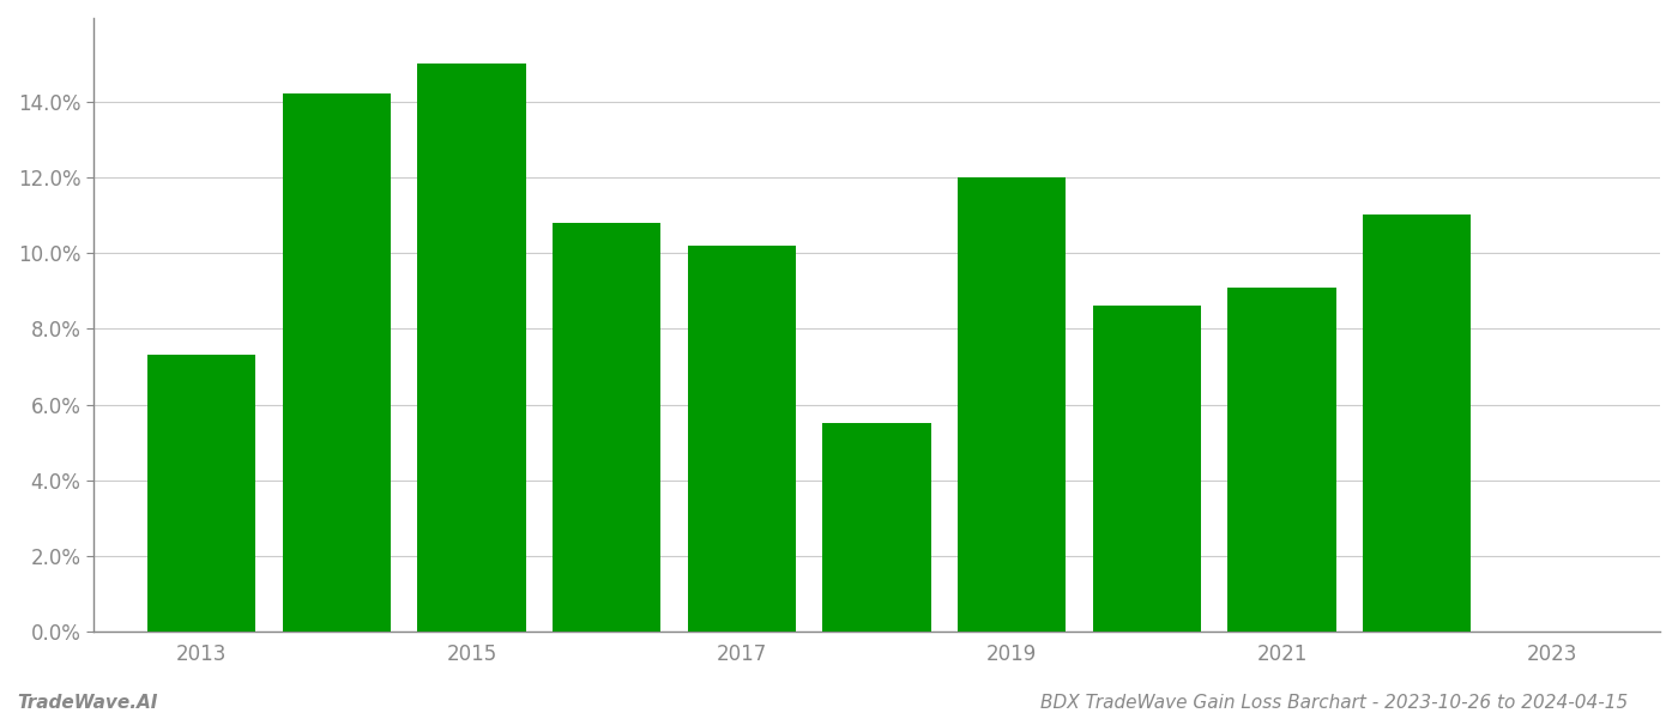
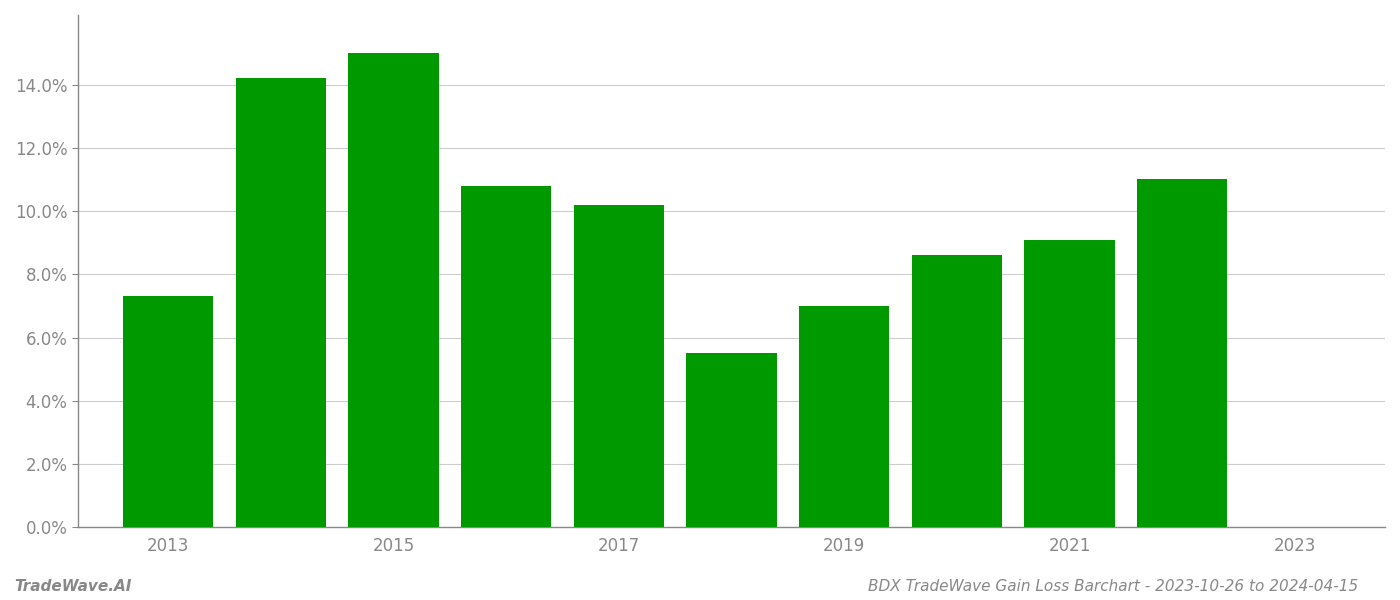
2019: 12.0% -> 7.0%
